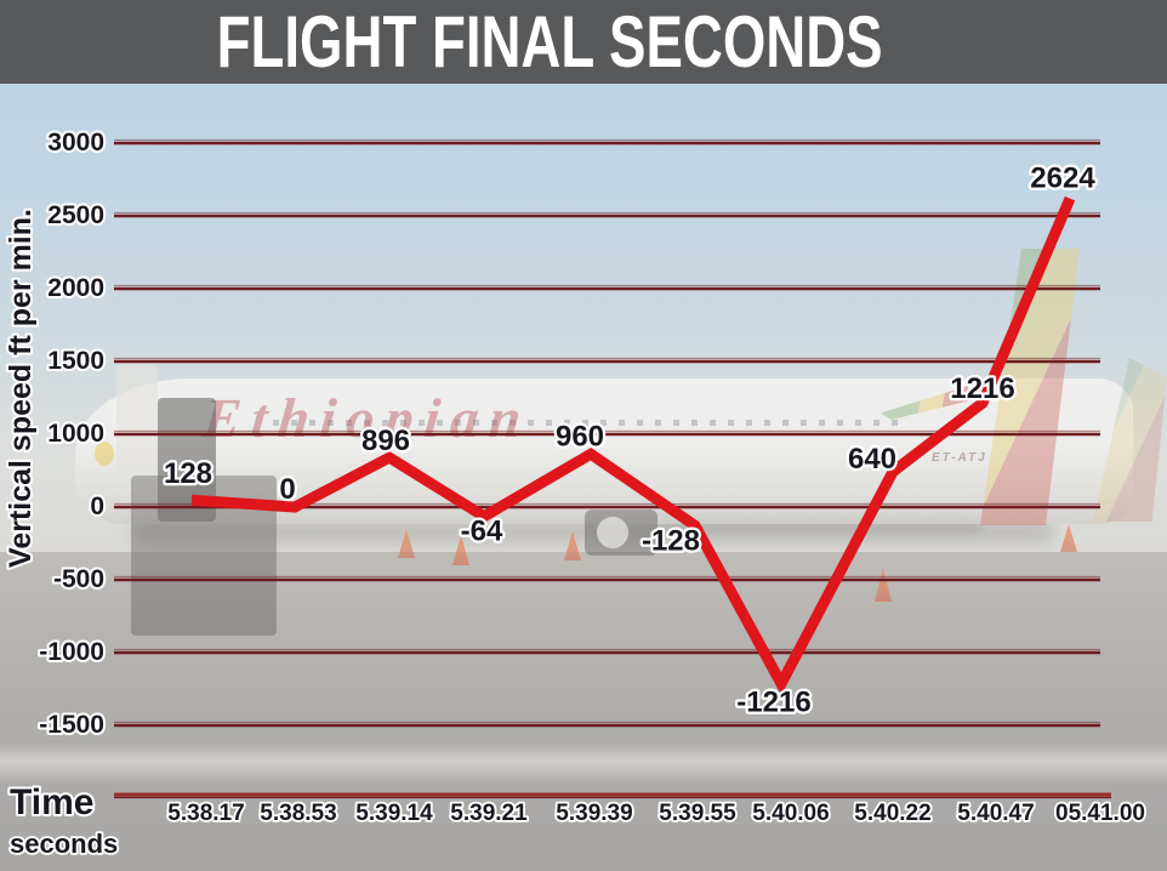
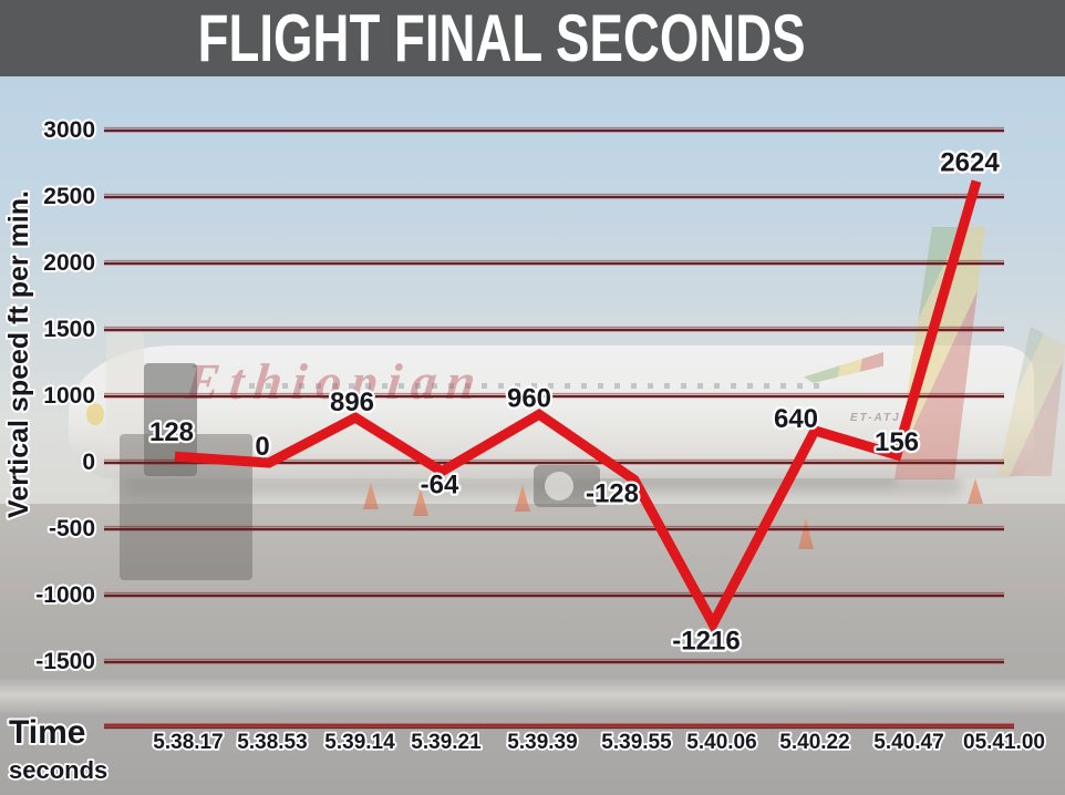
5.40.47: 1216 -> 156
